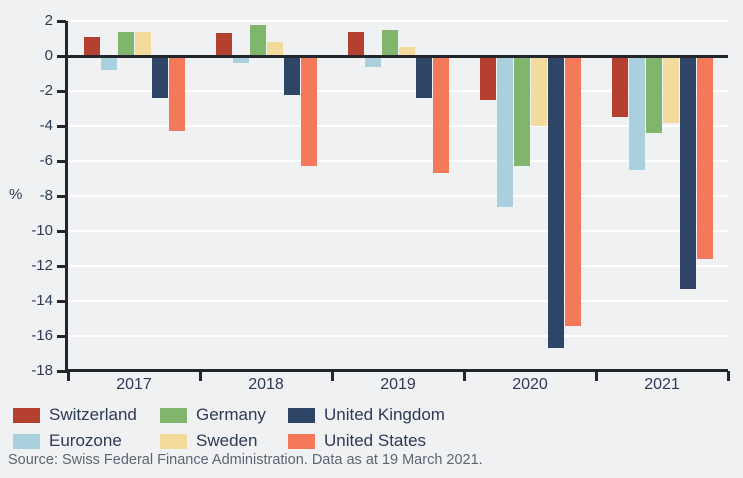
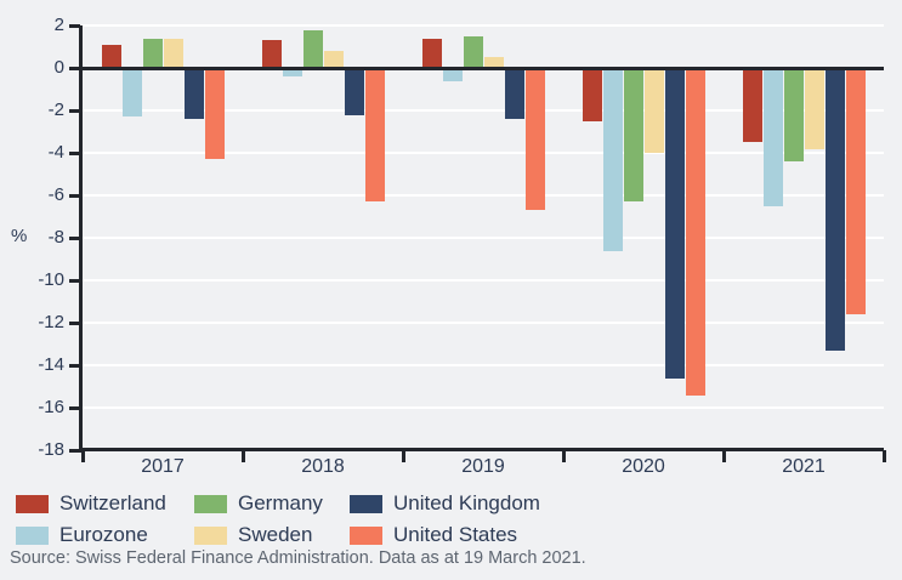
Eurozone/2017: -0.8 -> -2.3
United Kingdom/2020: -16.7 -> -14.6
